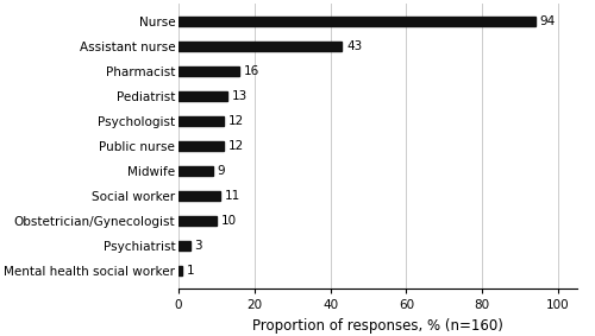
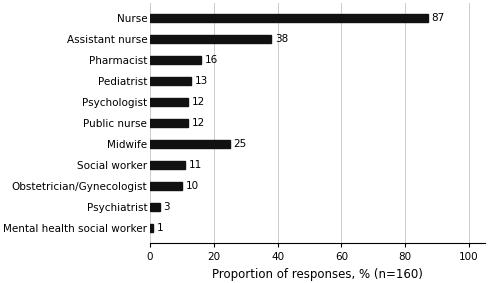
Nurse: 94 -> 87
Assistant nurse: 43 -> 38
Midwife: 9 -> 25
